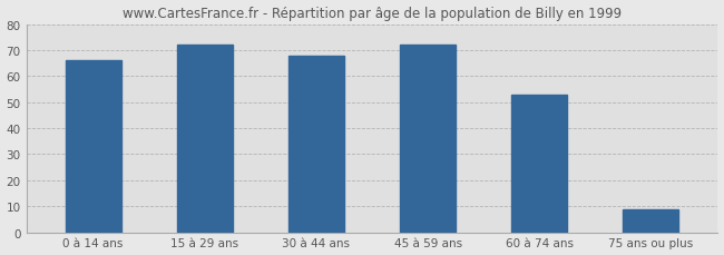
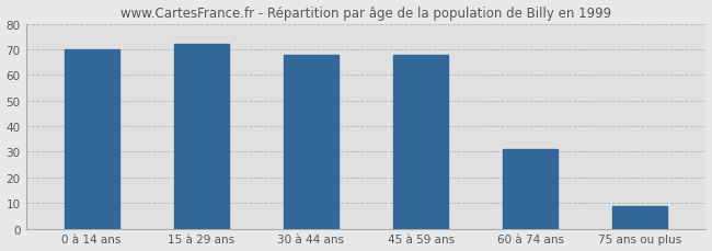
0 à 14 ans: 66 -> 70
45 à 59 ans: 72 -> 68
60 à 74 ans: 53 -> 31
